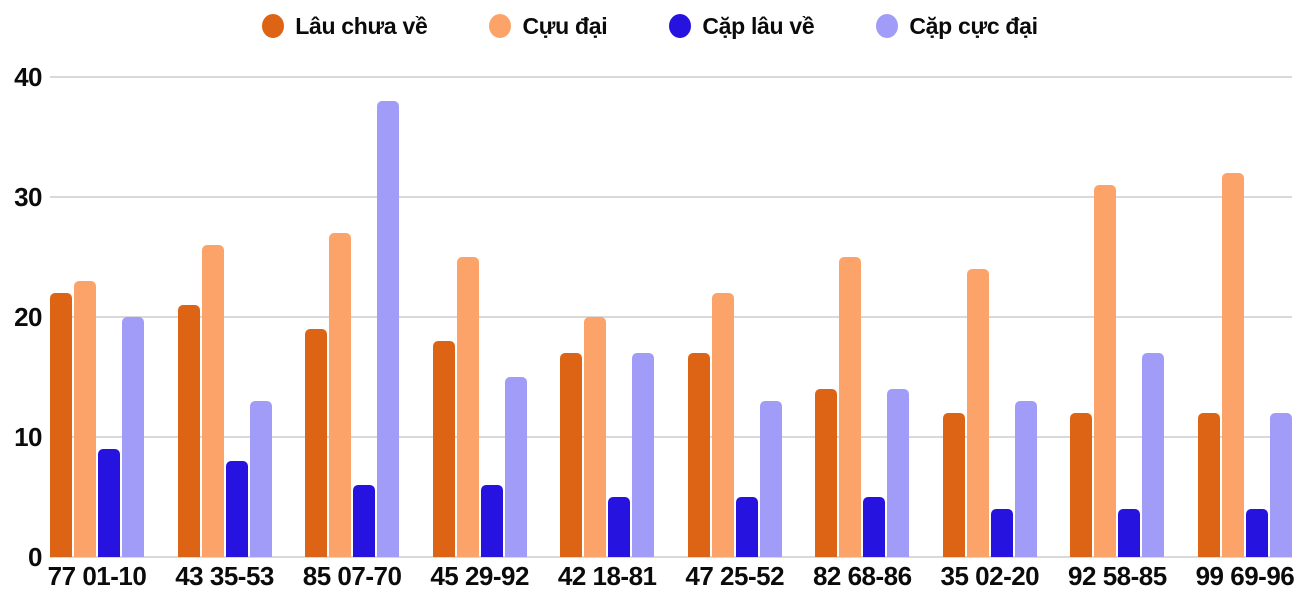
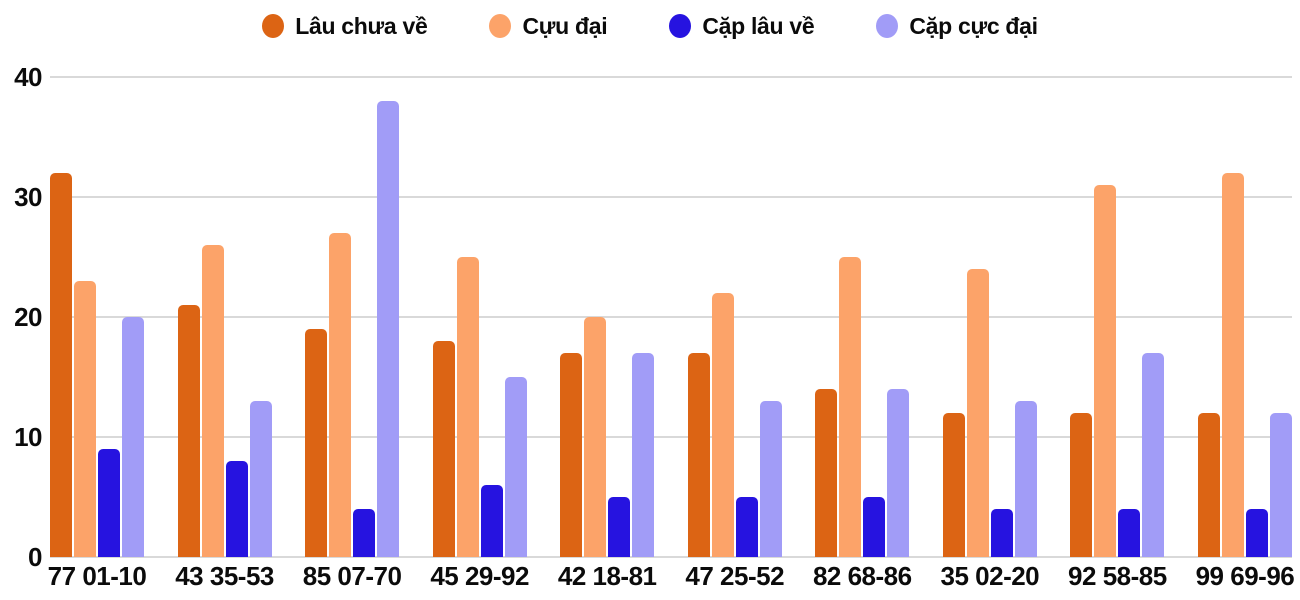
Lâu chưa về/77 01-10: 22 -> 32
Cặp lâu về/85 07-70: 6 -> 4
